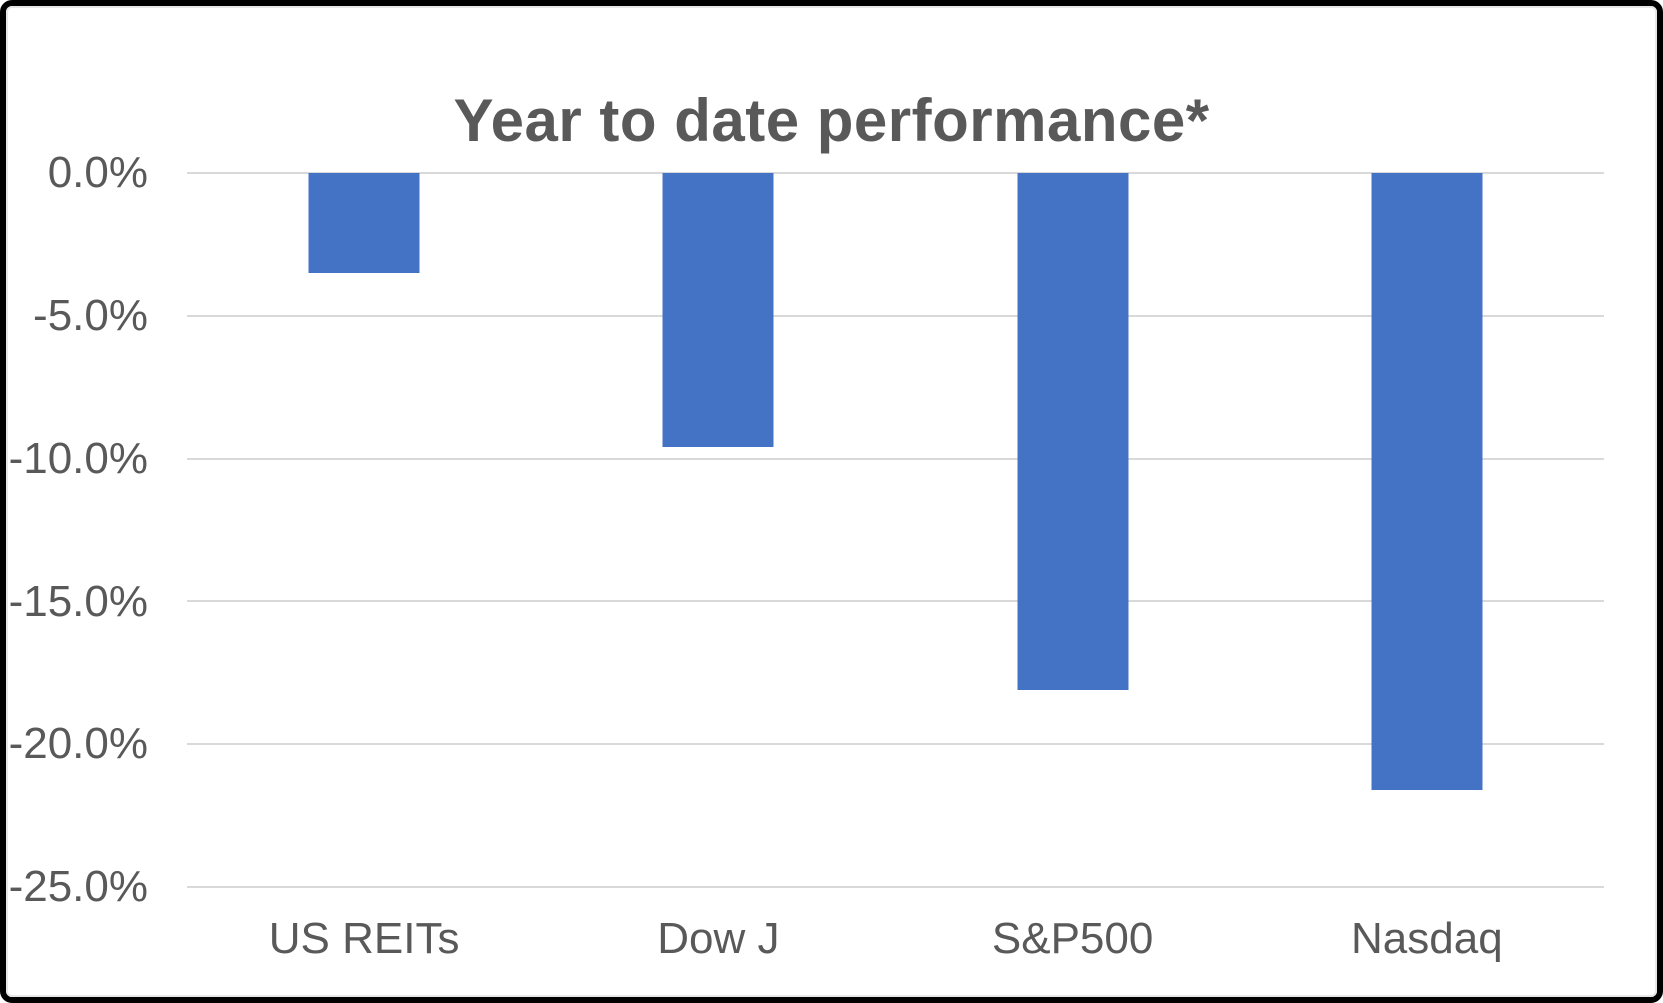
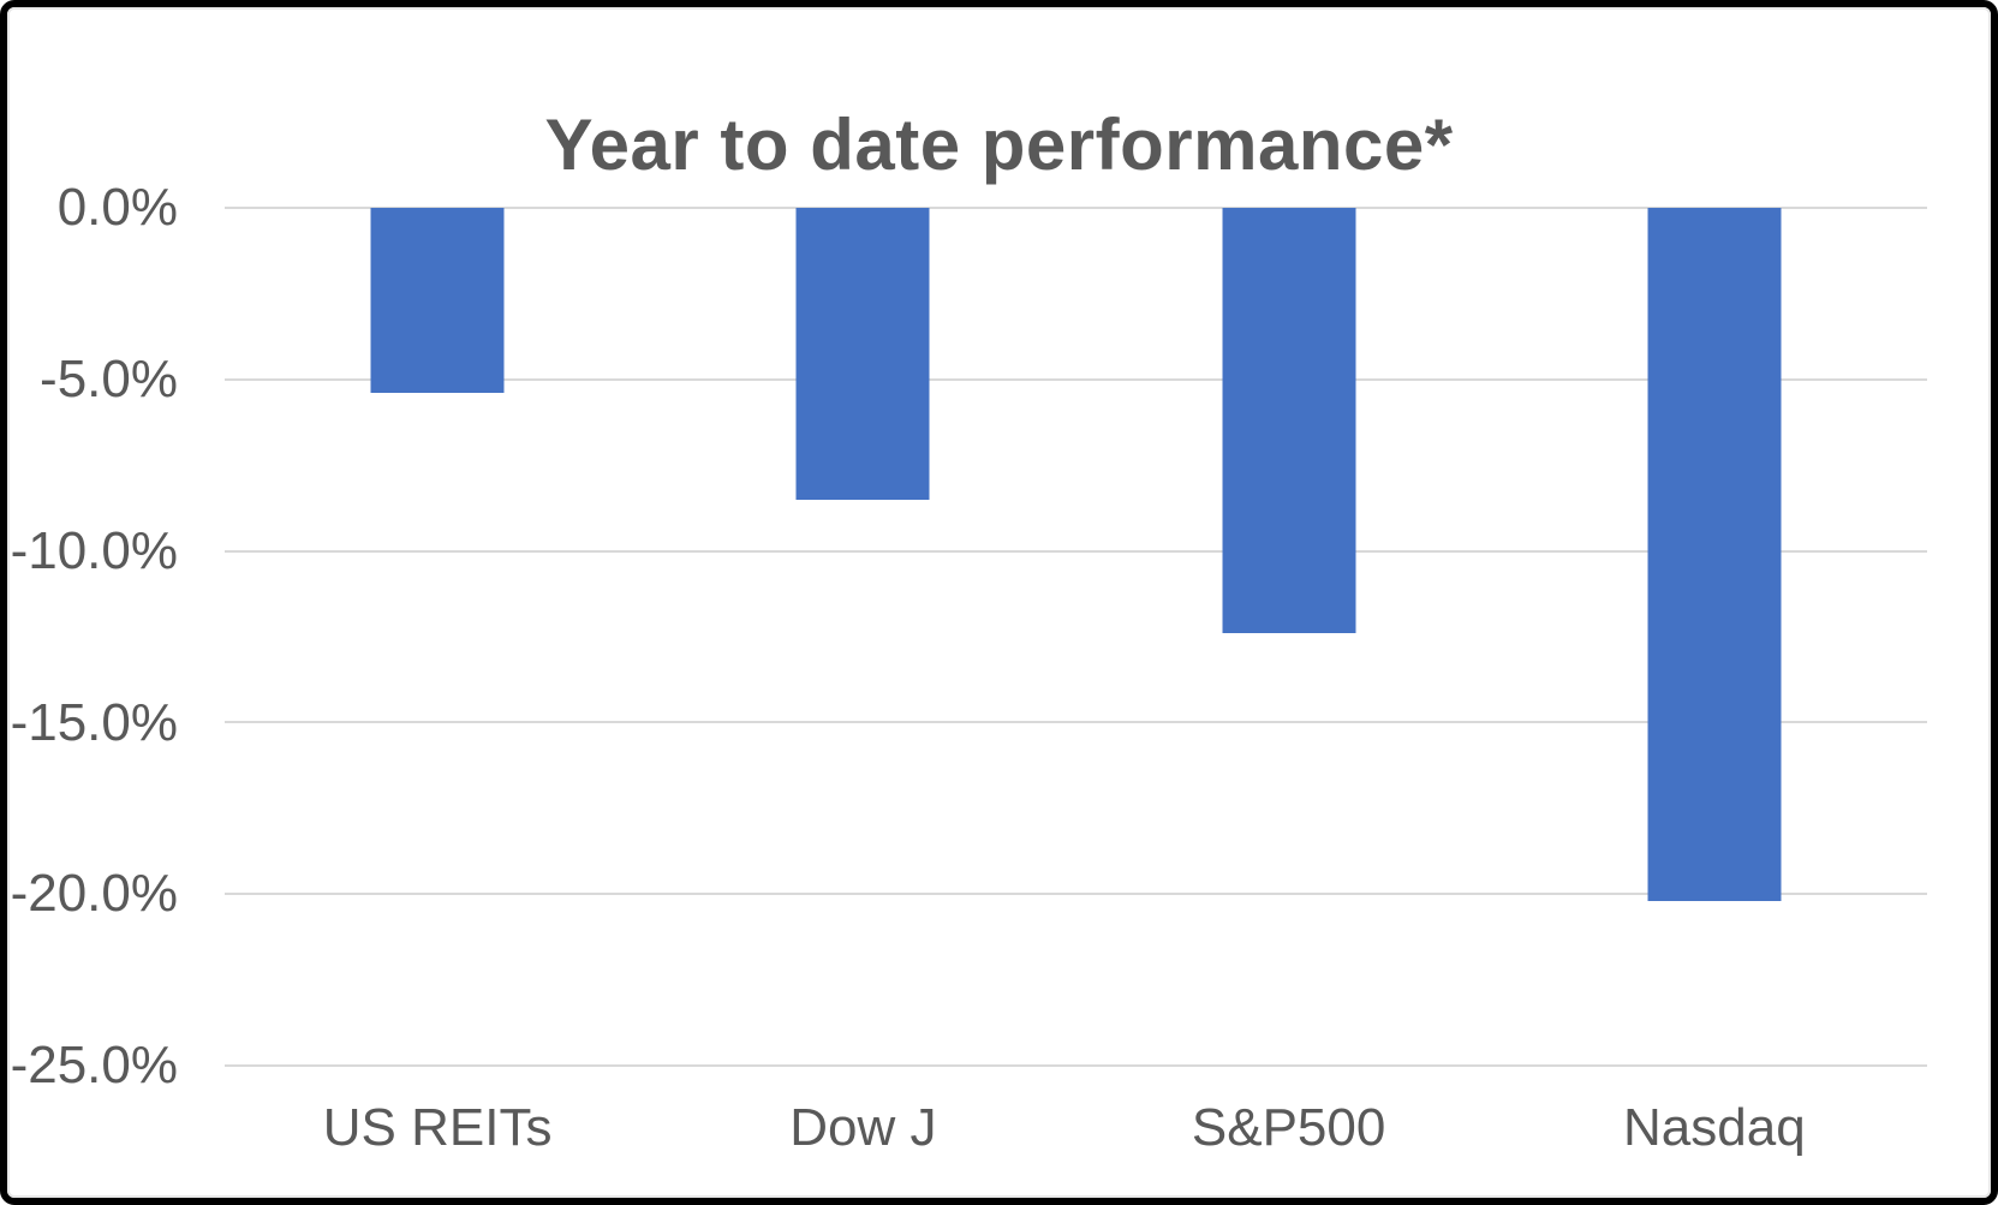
US REITs: -3.5% -> -5.4%
Dow J: -9.6% -> -8.5%
S&P500: -18.1% -> -12.4%
Nasdaq: -21.6% -> -20.2%
